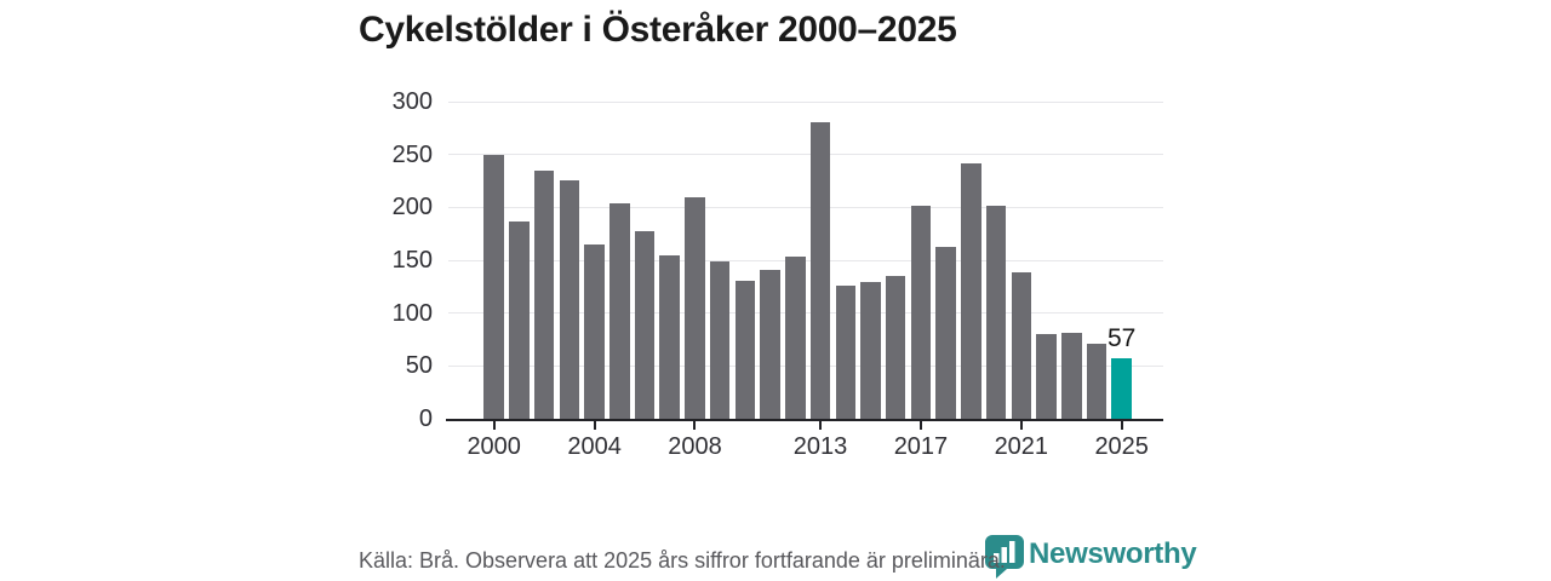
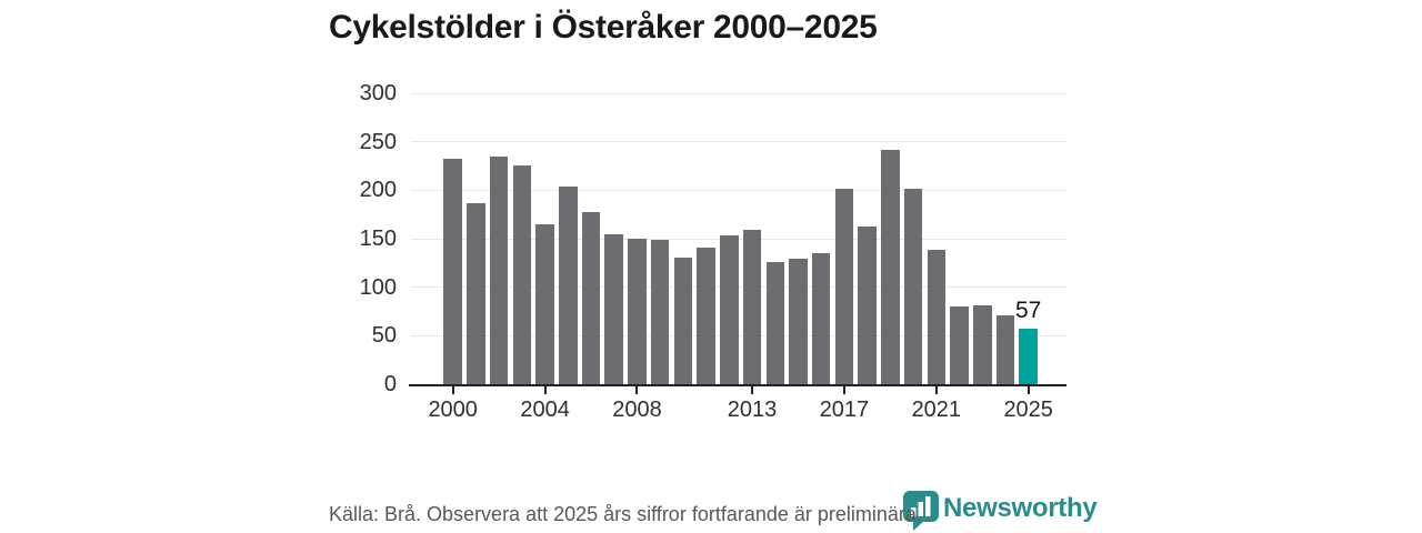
2000: 250 -> 230
2008: 210 -> 150
2013: 280 -> 160
